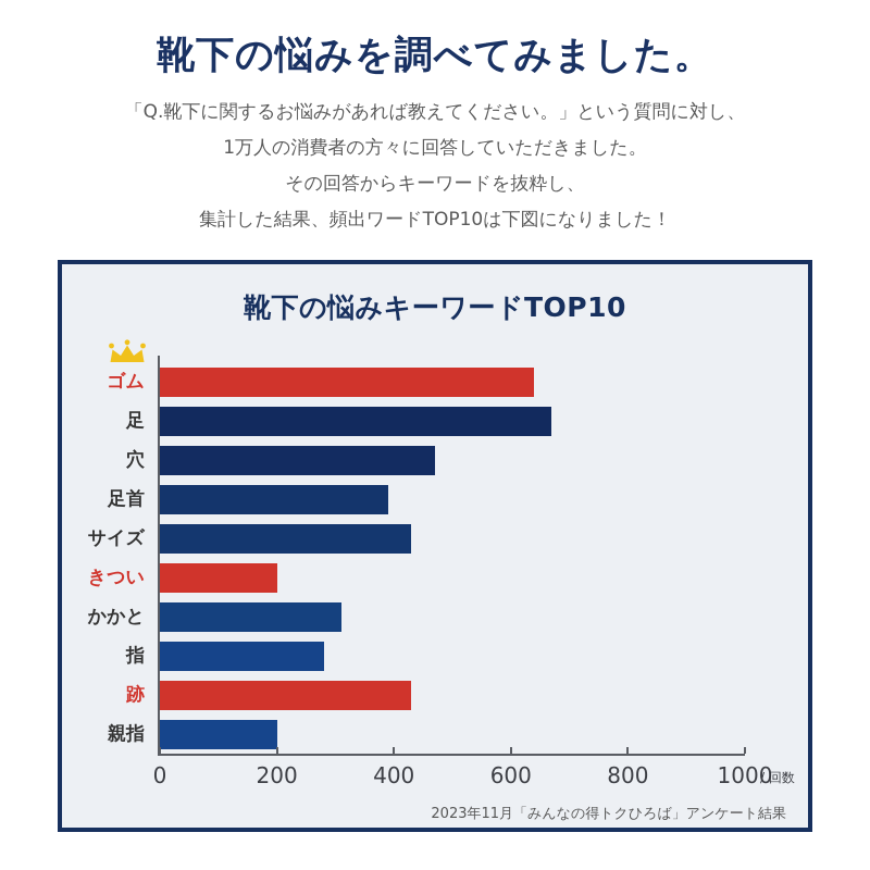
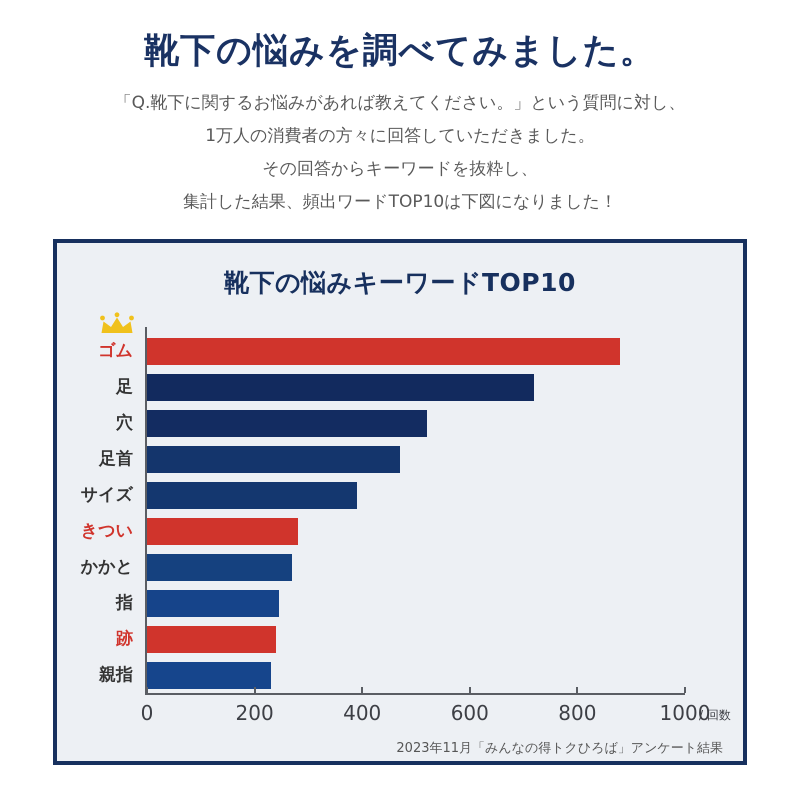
ゴム: 640 -> 880
足: 670 -> 720
穴: 470 -> 520
足首: 390 -> 470
サイズ: 430 -> 390
きつい: 200 -> 280
かかと: 310 -> 270
指: 280 -> 240
跡: 430 -> 240
親指: 200 -> 230
